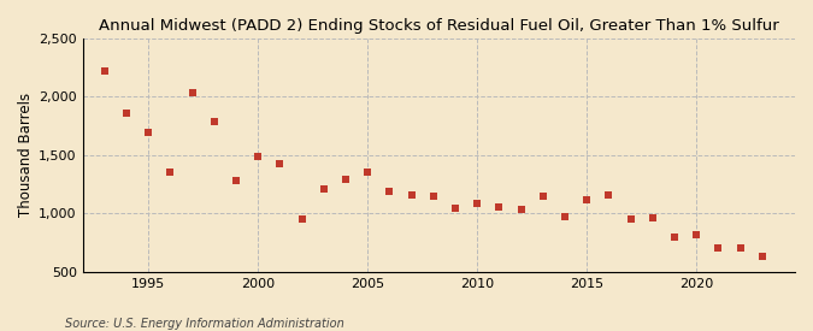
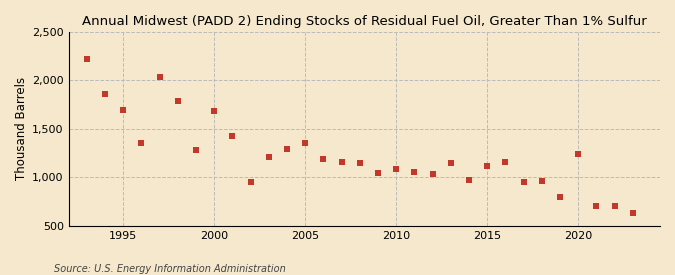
2000: 1,490 -> 1,680
2020: 820 -> 1,240
